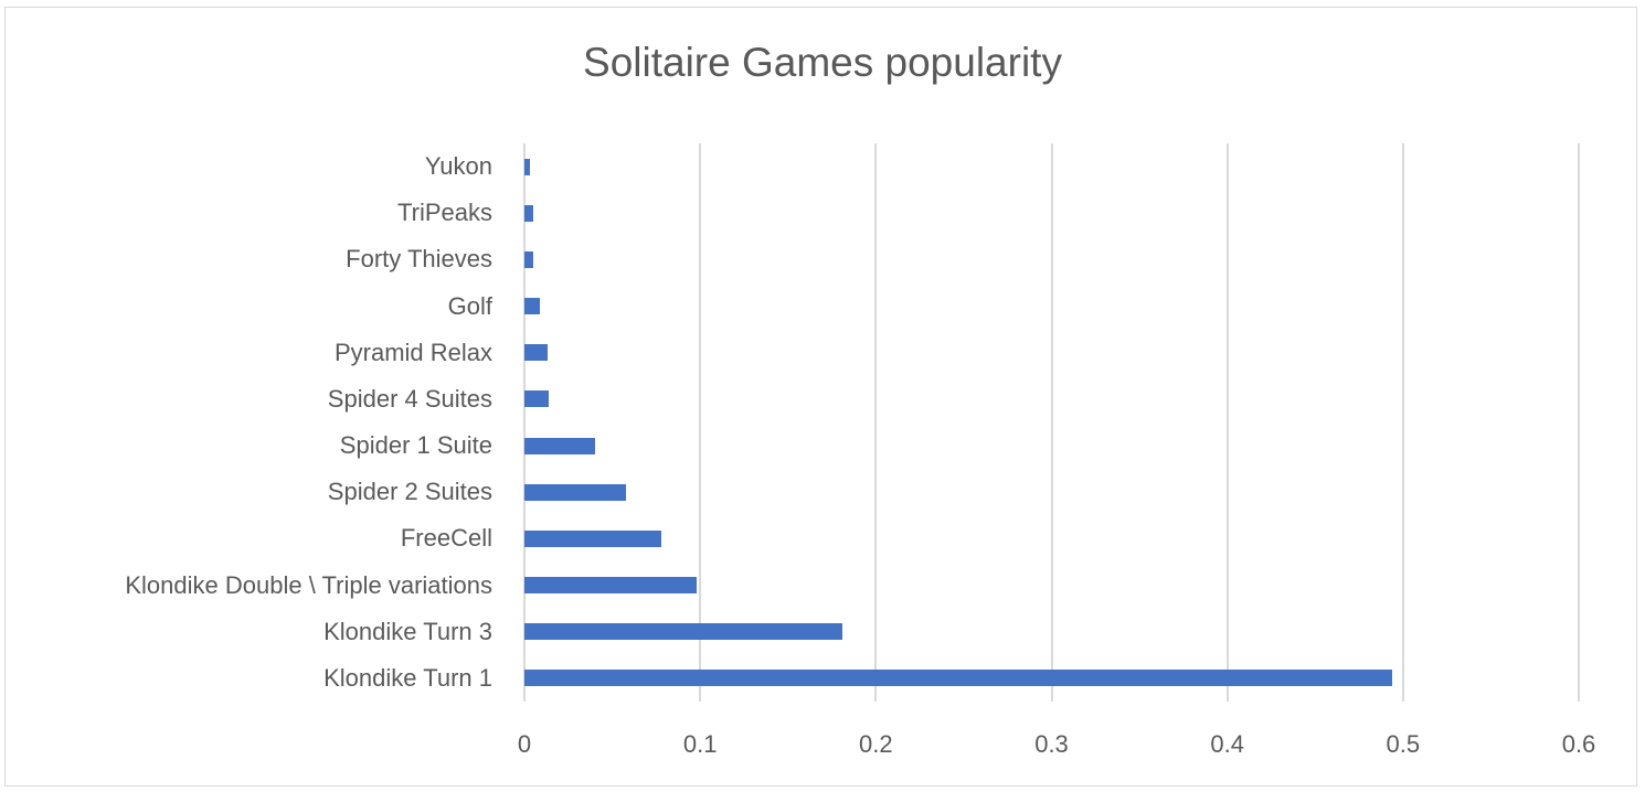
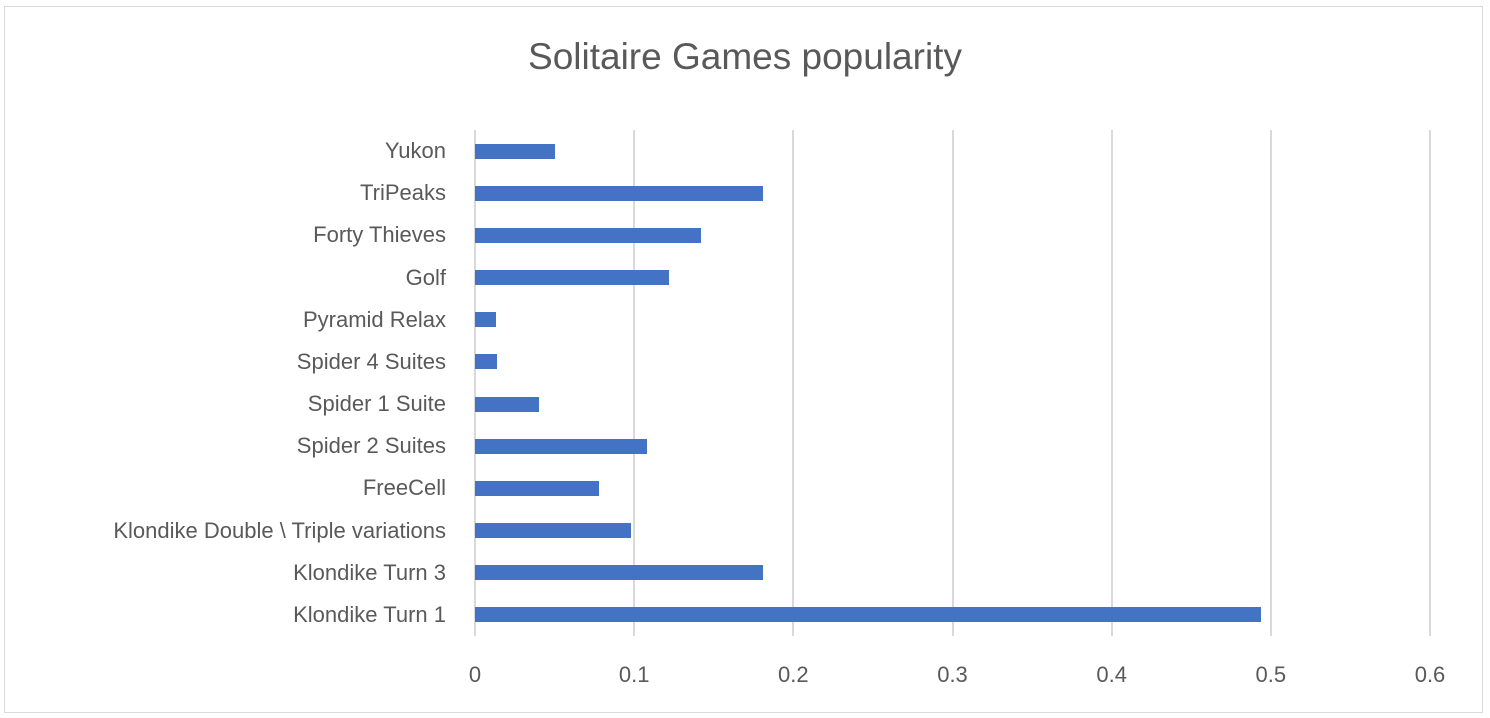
Spider 2 Suites: 0.058 -> 0.108
Golf: 0.009 -> 0.122
Forty Thieves: 0.005 -> 0.142
TriPeaks: 0.005 -> 0.181
Yukon: 0.003 -> 0.050
